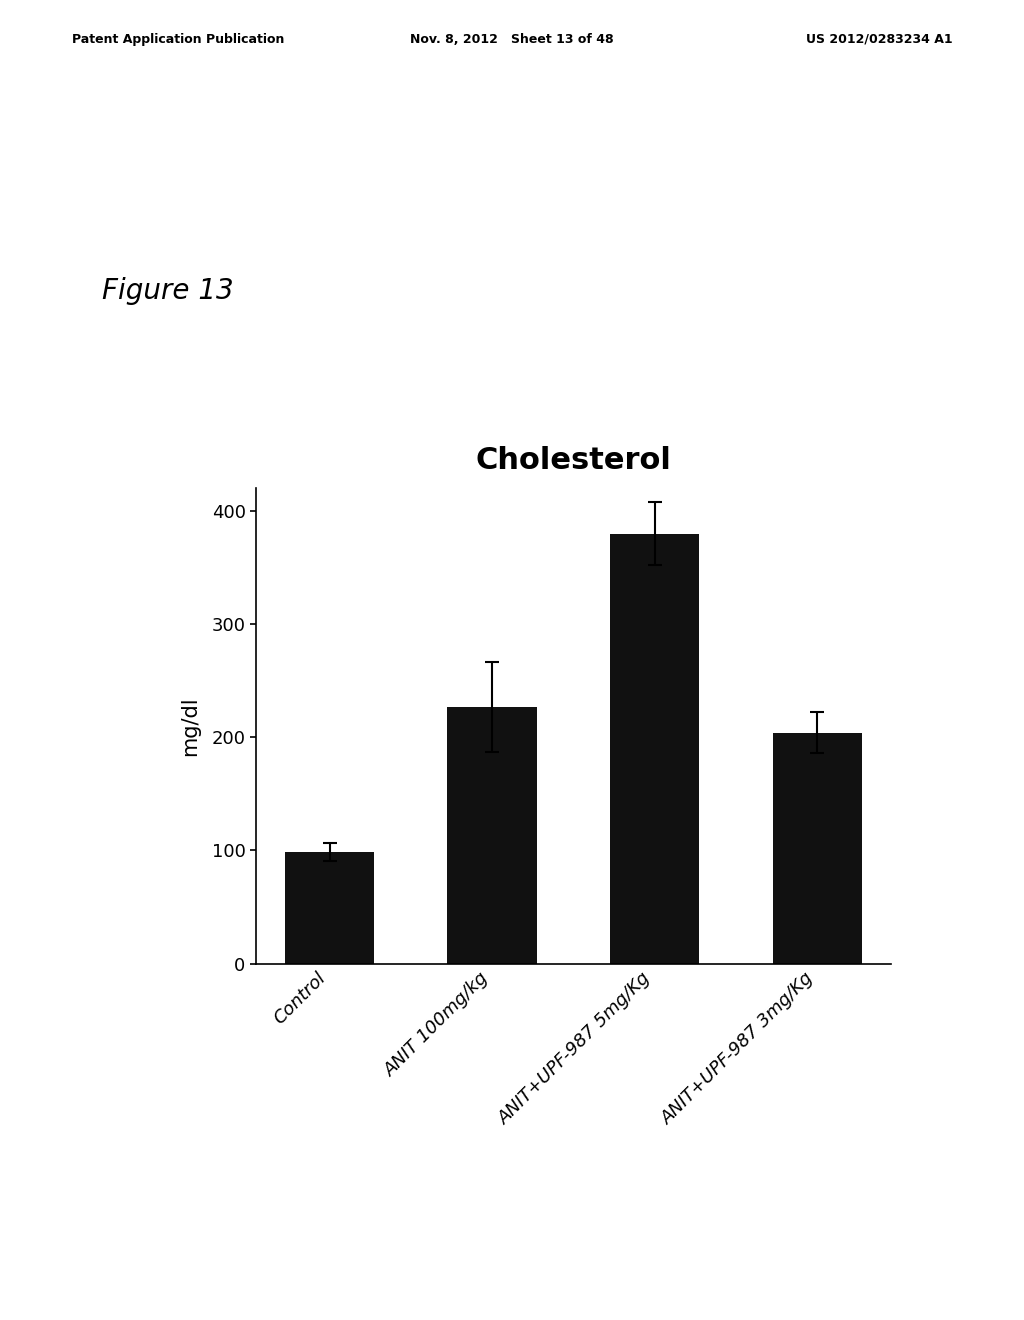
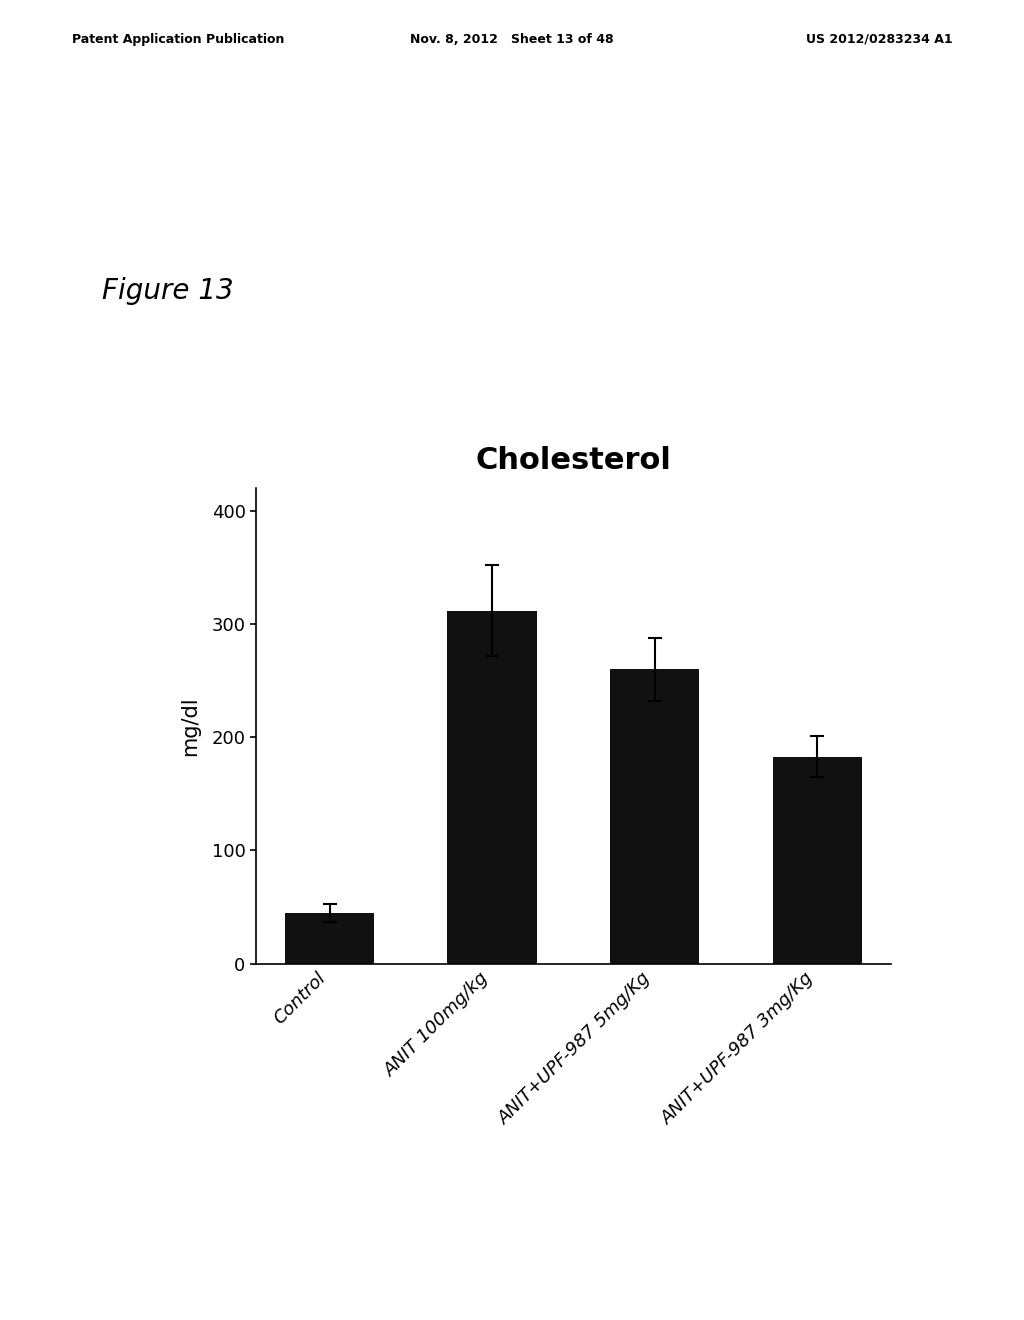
Control: 99 -> 45
ANIT 100mg/kg: 227 -> 312
ANIT+UPF-987 5mg/Kg: 380 -> 260
ANIT+UPF-987 3mg/Kg: 204 -> 183
